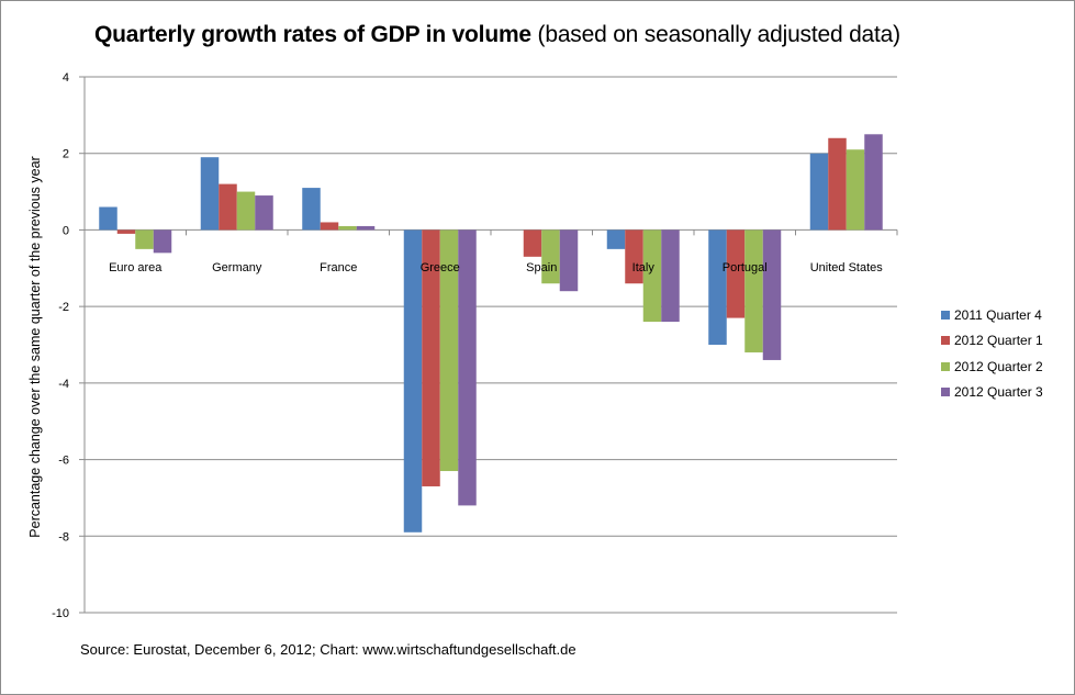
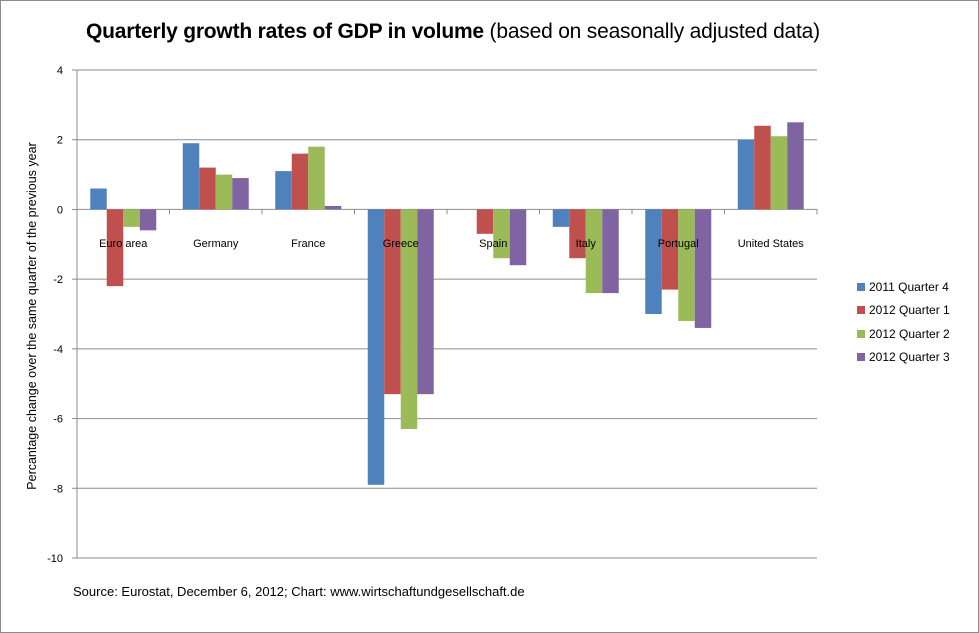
2012 Quarter 1/Euro area: -0.1 -> -2.2
2012 Quarter 1/France: 0.2 -> 1.6
2012 Quarter 2/France: 0.1 -> 1.8
2012 Quarter 1/Greece: -6.7 -> -5.3
2012 Quarter 3/Greece: -7.2 -> -5.3
